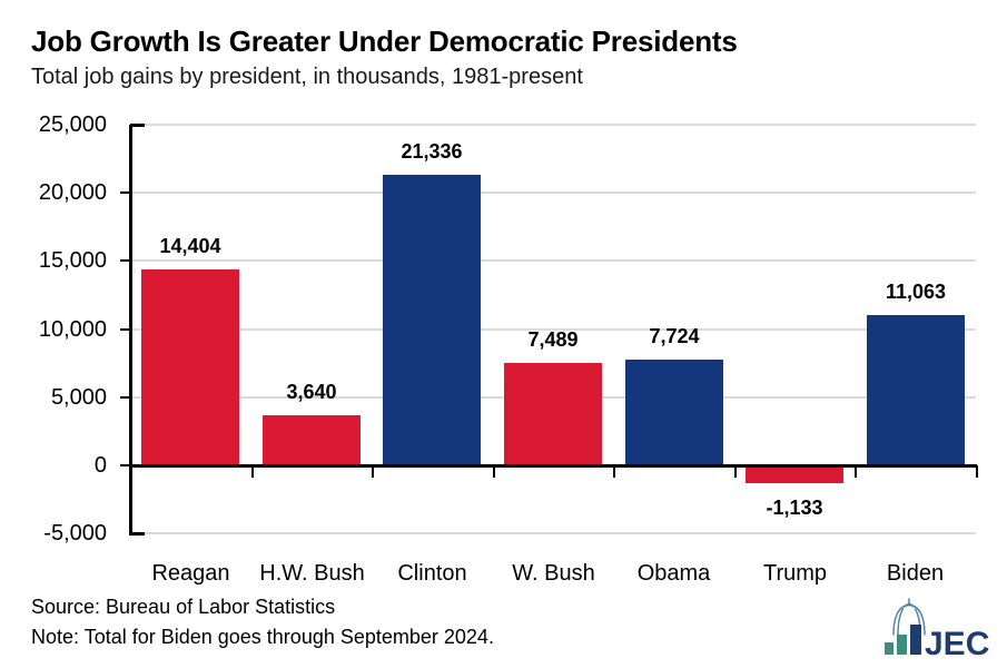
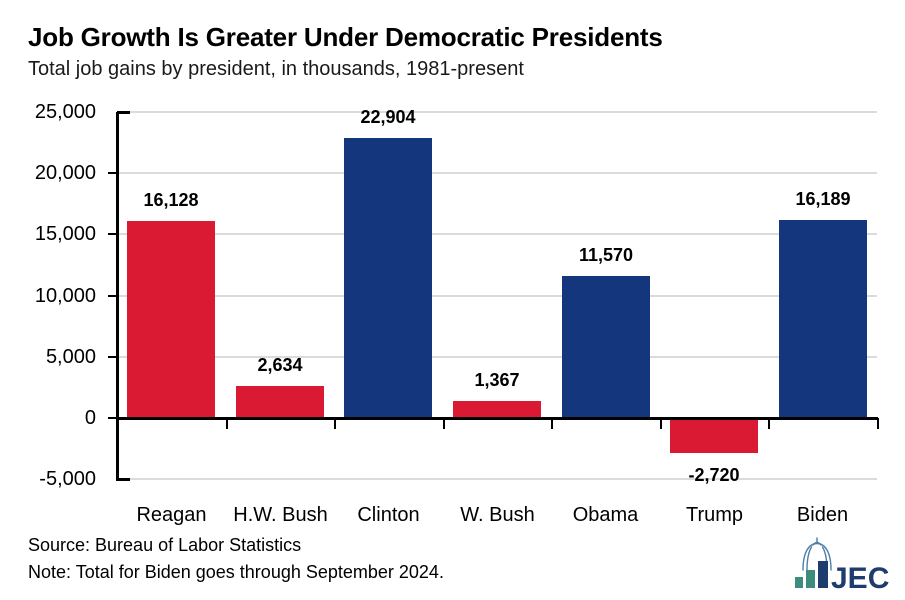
Reagan: 14,404 -> 16,128
H.W. Bush: 3,640 -> 2,634
Clinton: 21,336 -> 22,904
W. Bush: 7,489 -> 1,367
Obama: 7,724 -> 11,570
Trump: -1,133 -> -2,720
Biden: 11,063 -> 16,189
